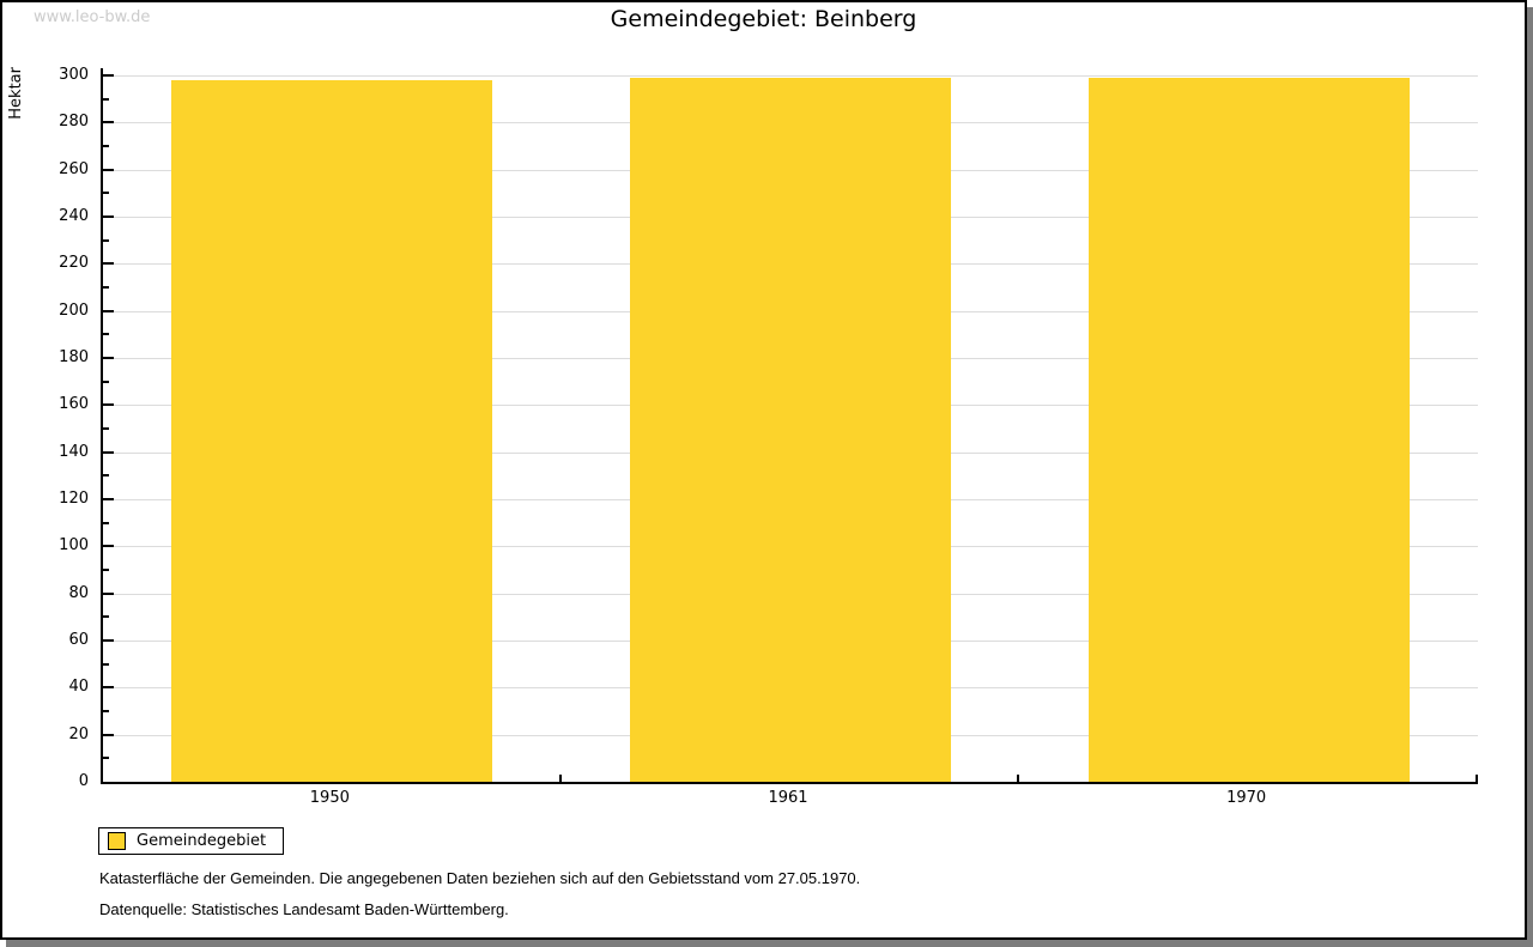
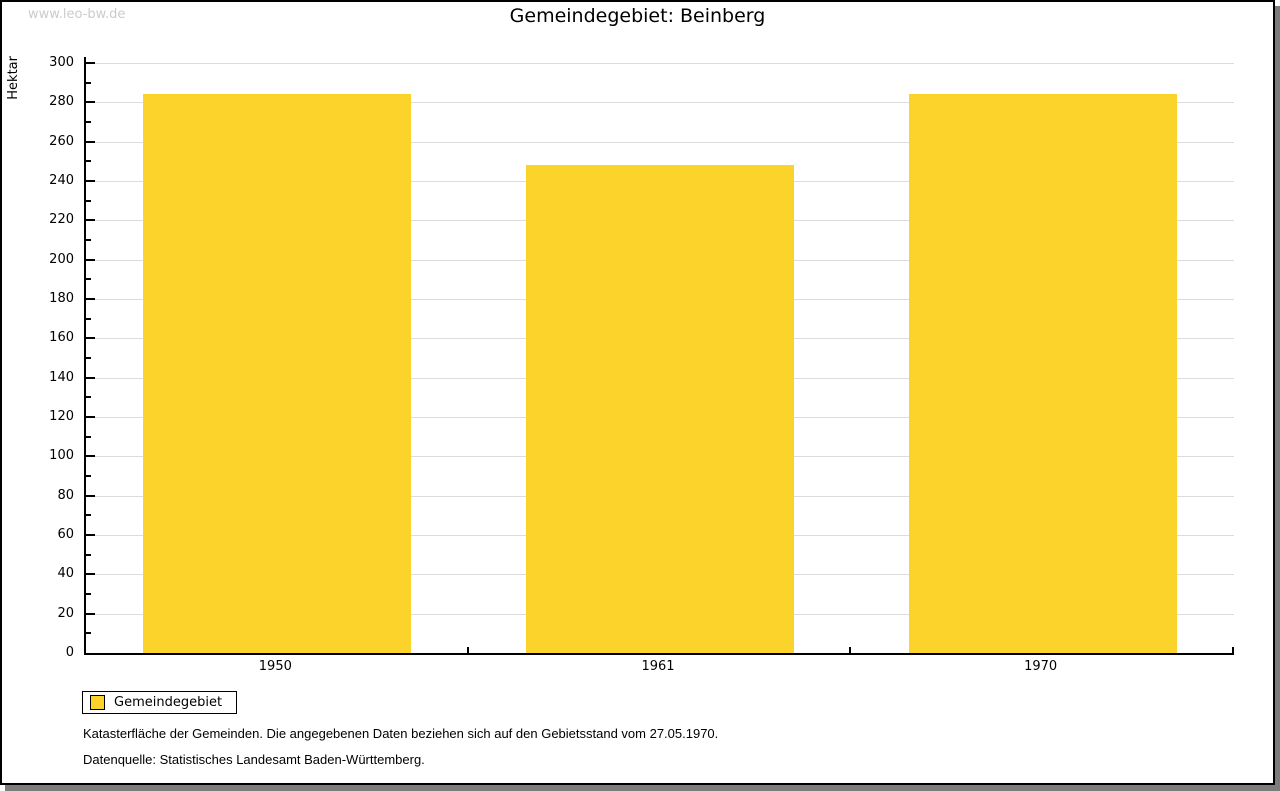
1950: 298 -> 284
1961: 299 -> 248
1970: 299 -> 284
